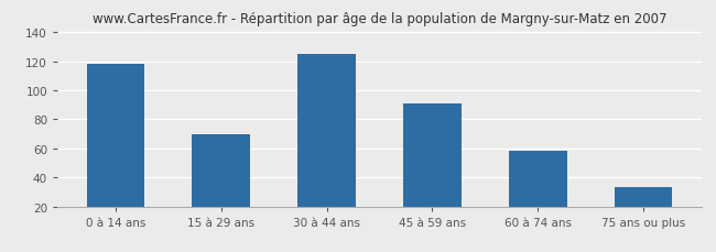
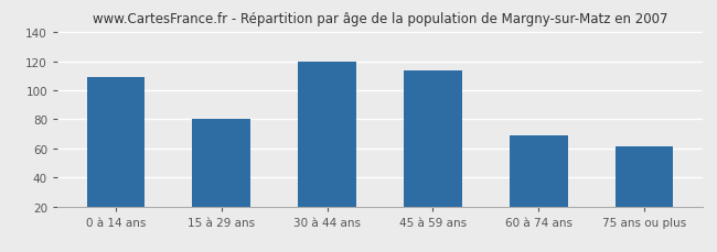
0 à 14 ans: 118 -> 109
15 à 29 ans: 70 -> 80
30 à 44 ans: 125 -> 120
45 à 59 ans: 91 -> 114
60 à 74 ans: 58 -> 69
75 ans ou plus: 33 -> 61
